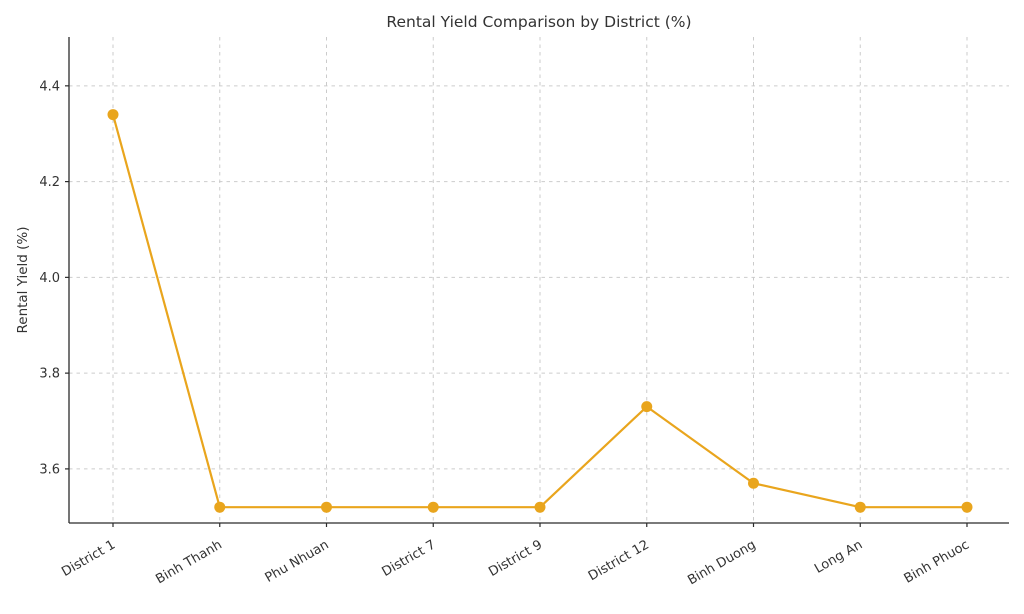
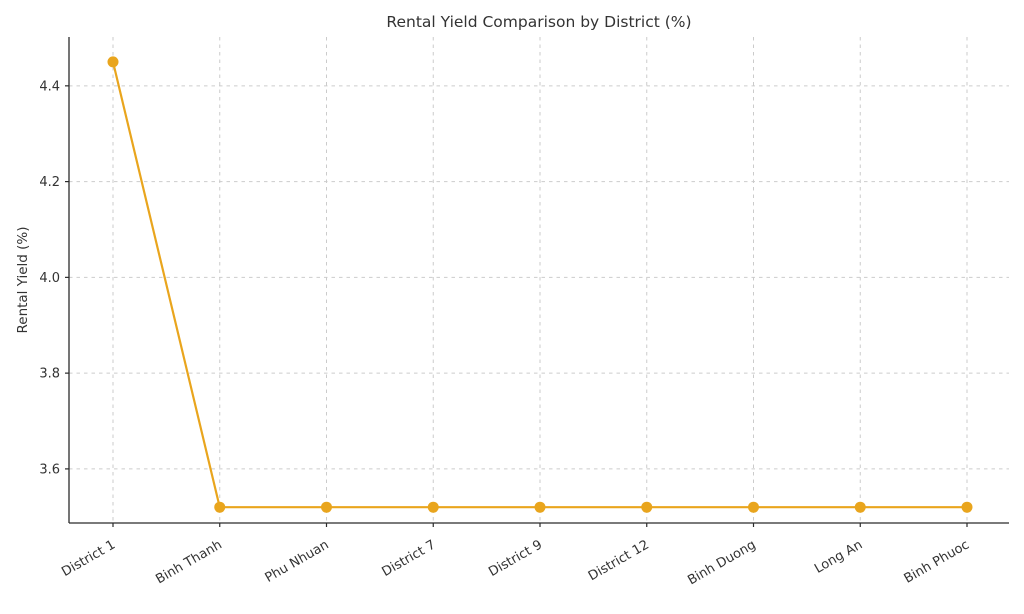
District 1: 4.34 -> 4.45
District 12: 3.73 -> 3.52
Binh Duong: 3.57 -> 3.52
